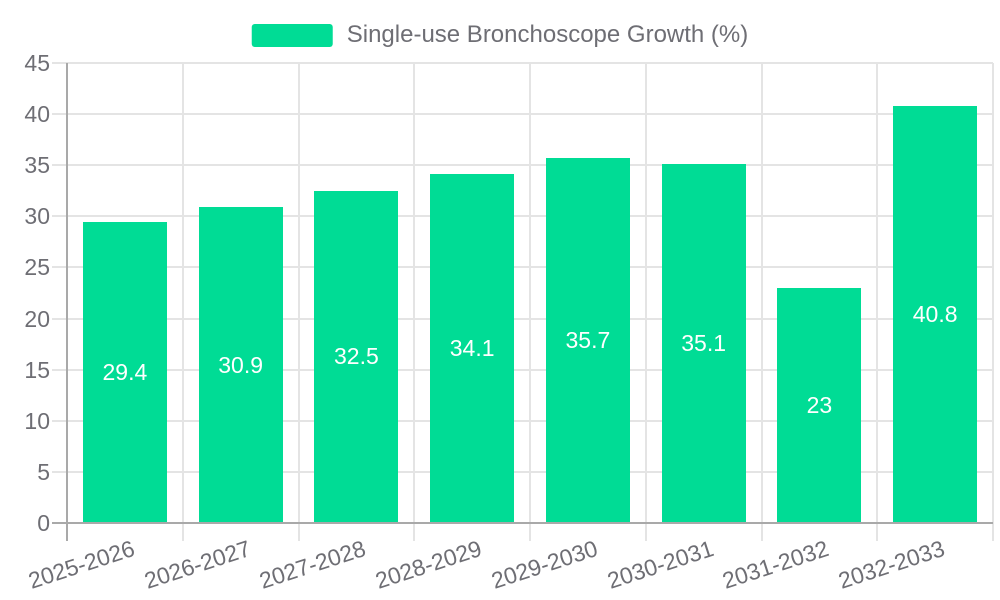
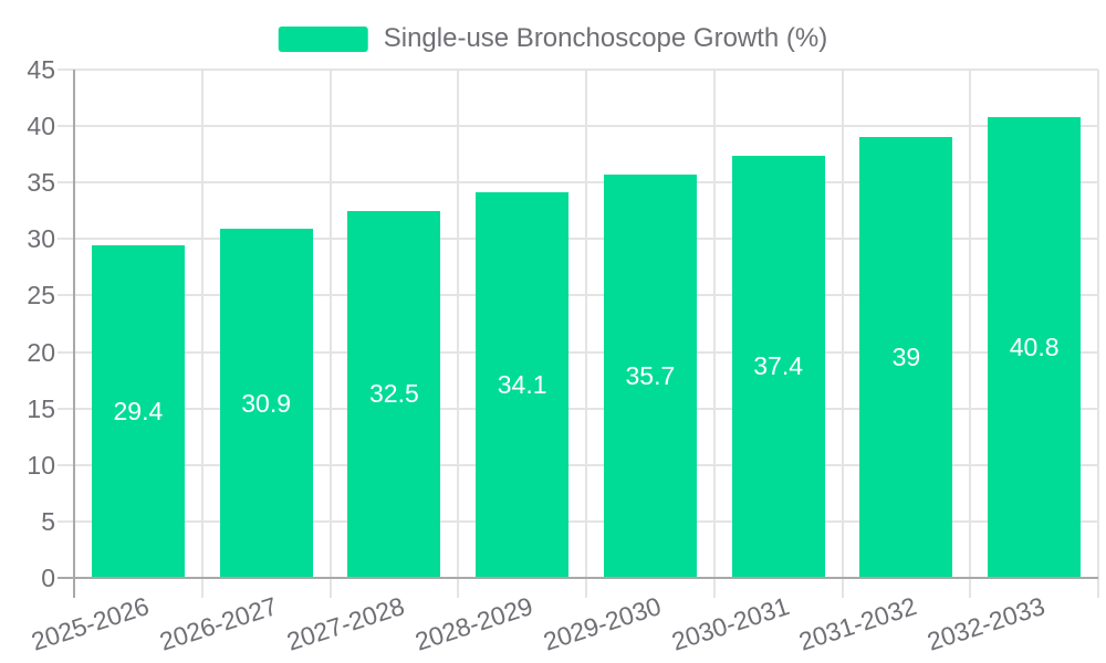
2030-2031: 35.1 -> 37.4
2031-2032: 23 -> 39
